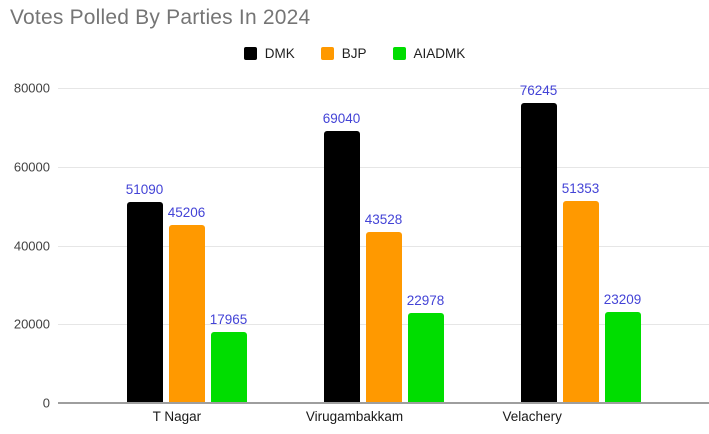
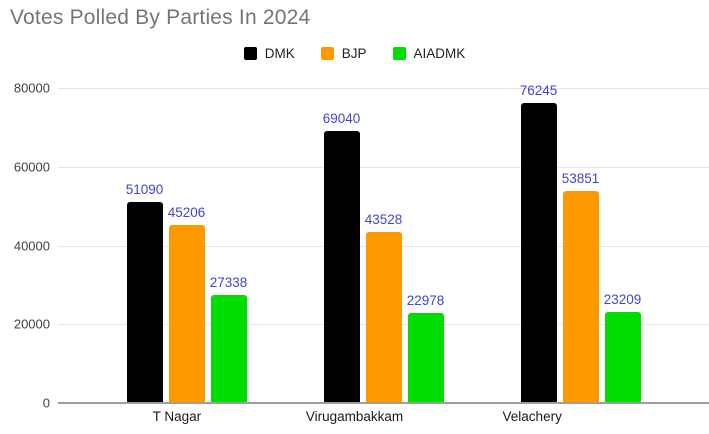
AIADMK/T Nagar: 17965 -> 27338
BJP/Velachery: 51353 -> 53851
